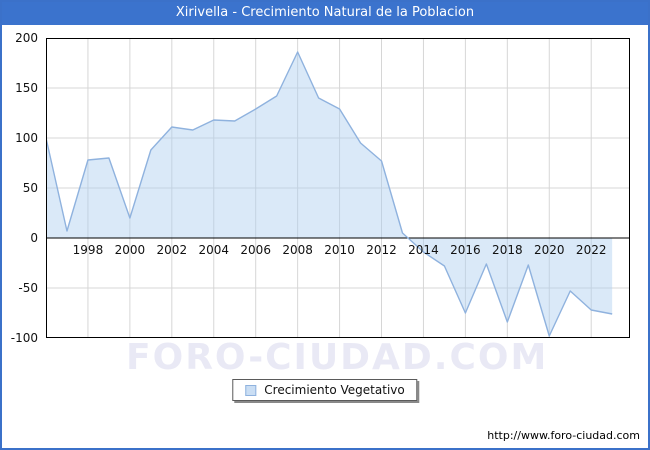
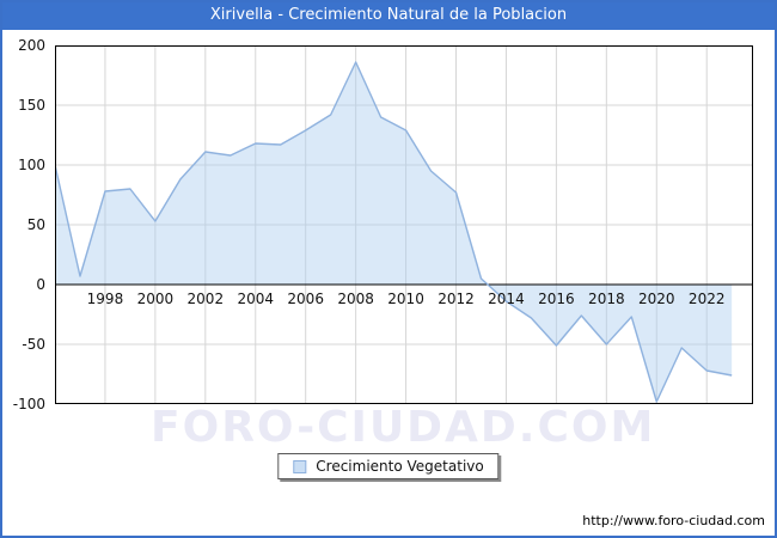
2000: 20 -> 53
2016: -75 -> -51
2018: -84 -> -50
